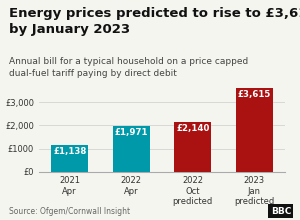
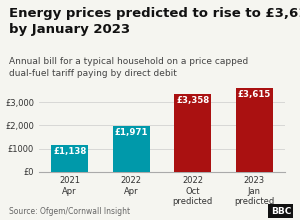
2022 Oct predicted: £2,140 -> £3,358
